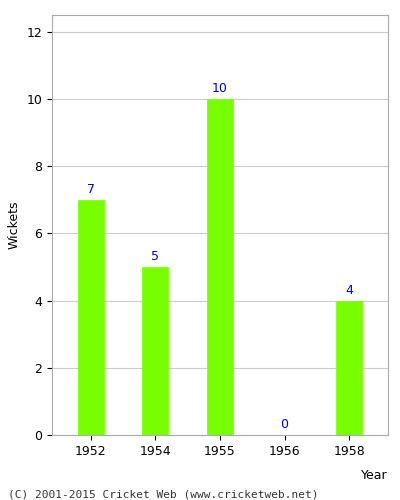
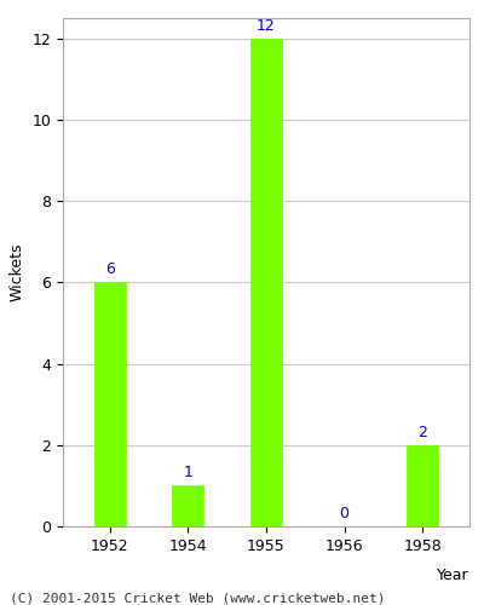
1952: 7 -> 6
1954: 5 -> 1
1955: 10 -> 12
1958: 4 -> 2
